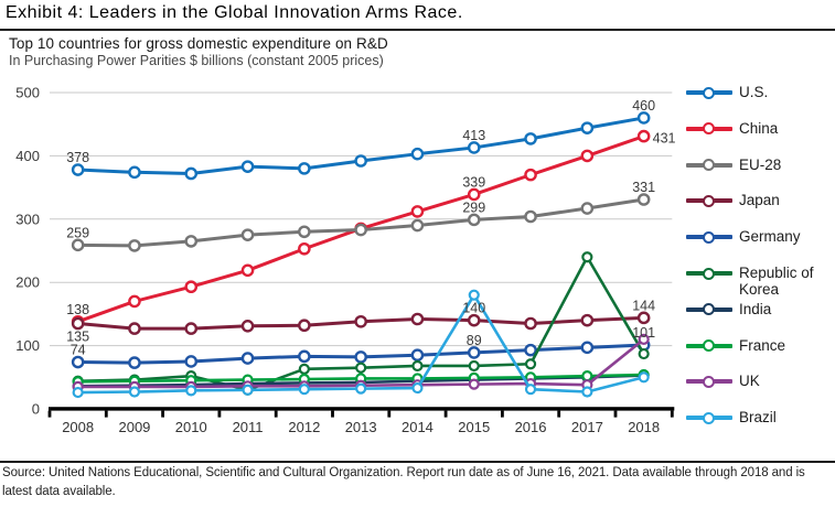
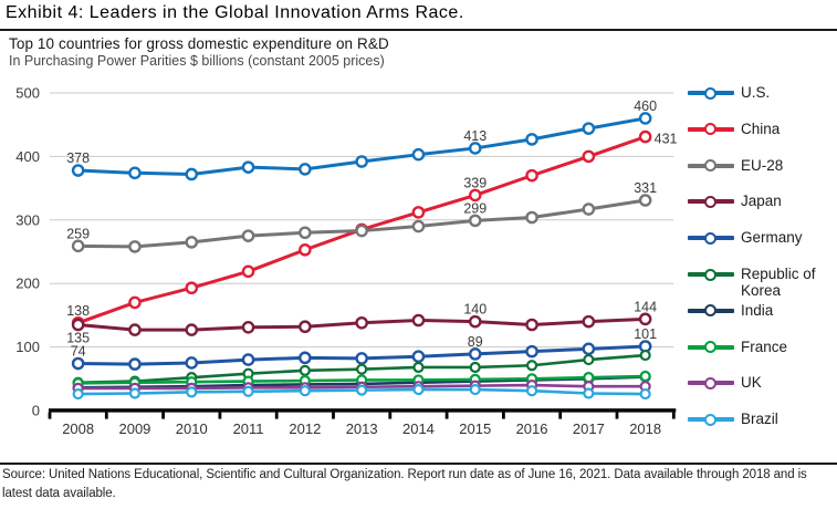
Republic of Korea/2011: 30 -> 60
Brazil/2015: 180 -> 30
Republic of Korea/2017: 240 -> 80
UK/2018: 110 -> 40
Brazil/2018: 50 -> 30
